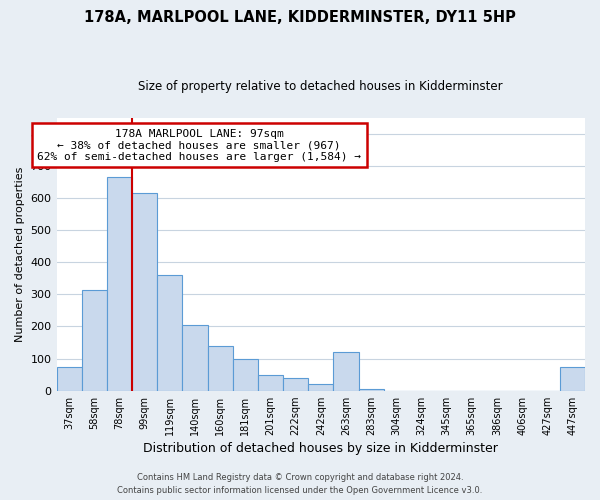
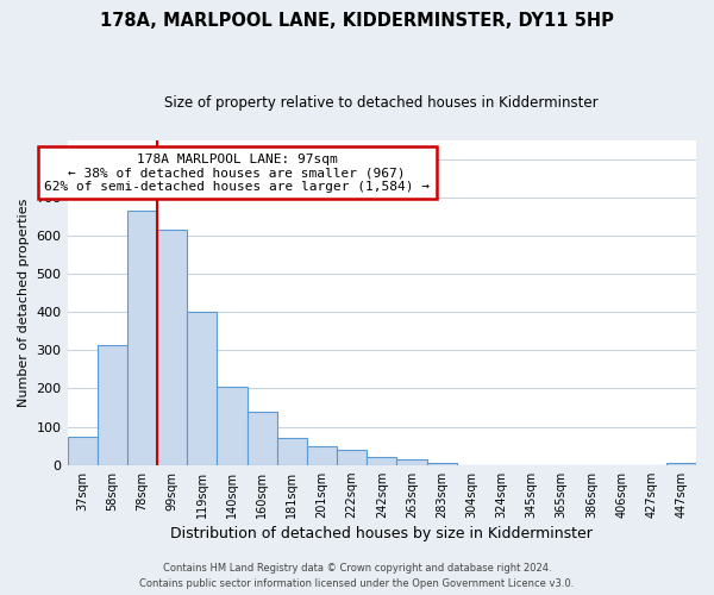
119sqm: 360 -> 400
181sqm: 100 -> 70
263sqm: 120 -> 15
447sqm: 75 -> 5
